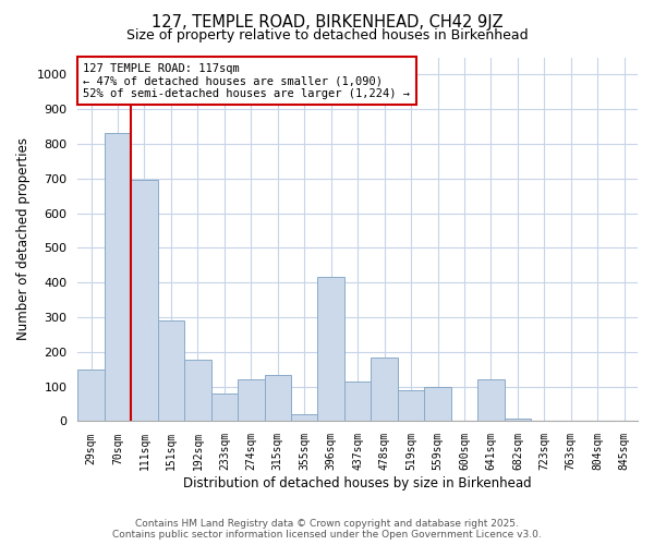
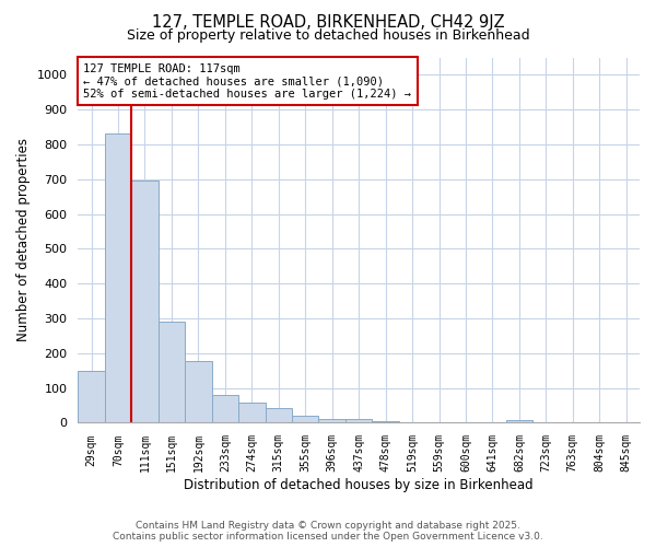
274sqm: 120 -> 57
315sqm: 135 -> 43
396sqm: 415 -> 12
437sqm: 115 -> 10
478sqm: 185 -> 5
519sqm: 90 -> 3
559sqm: 100 -> 2
641sqm: 120 -> 1
